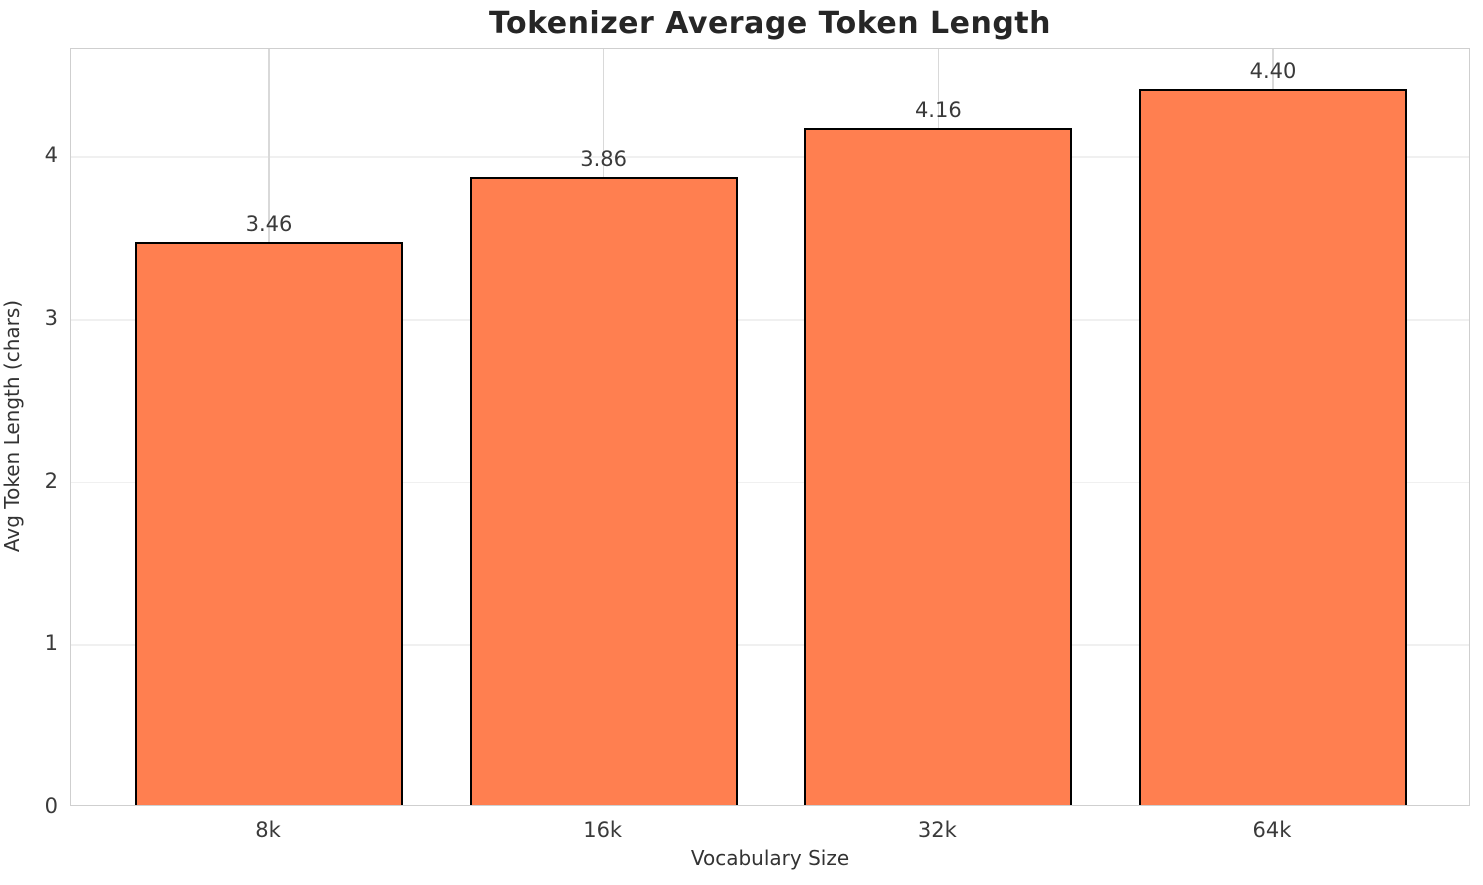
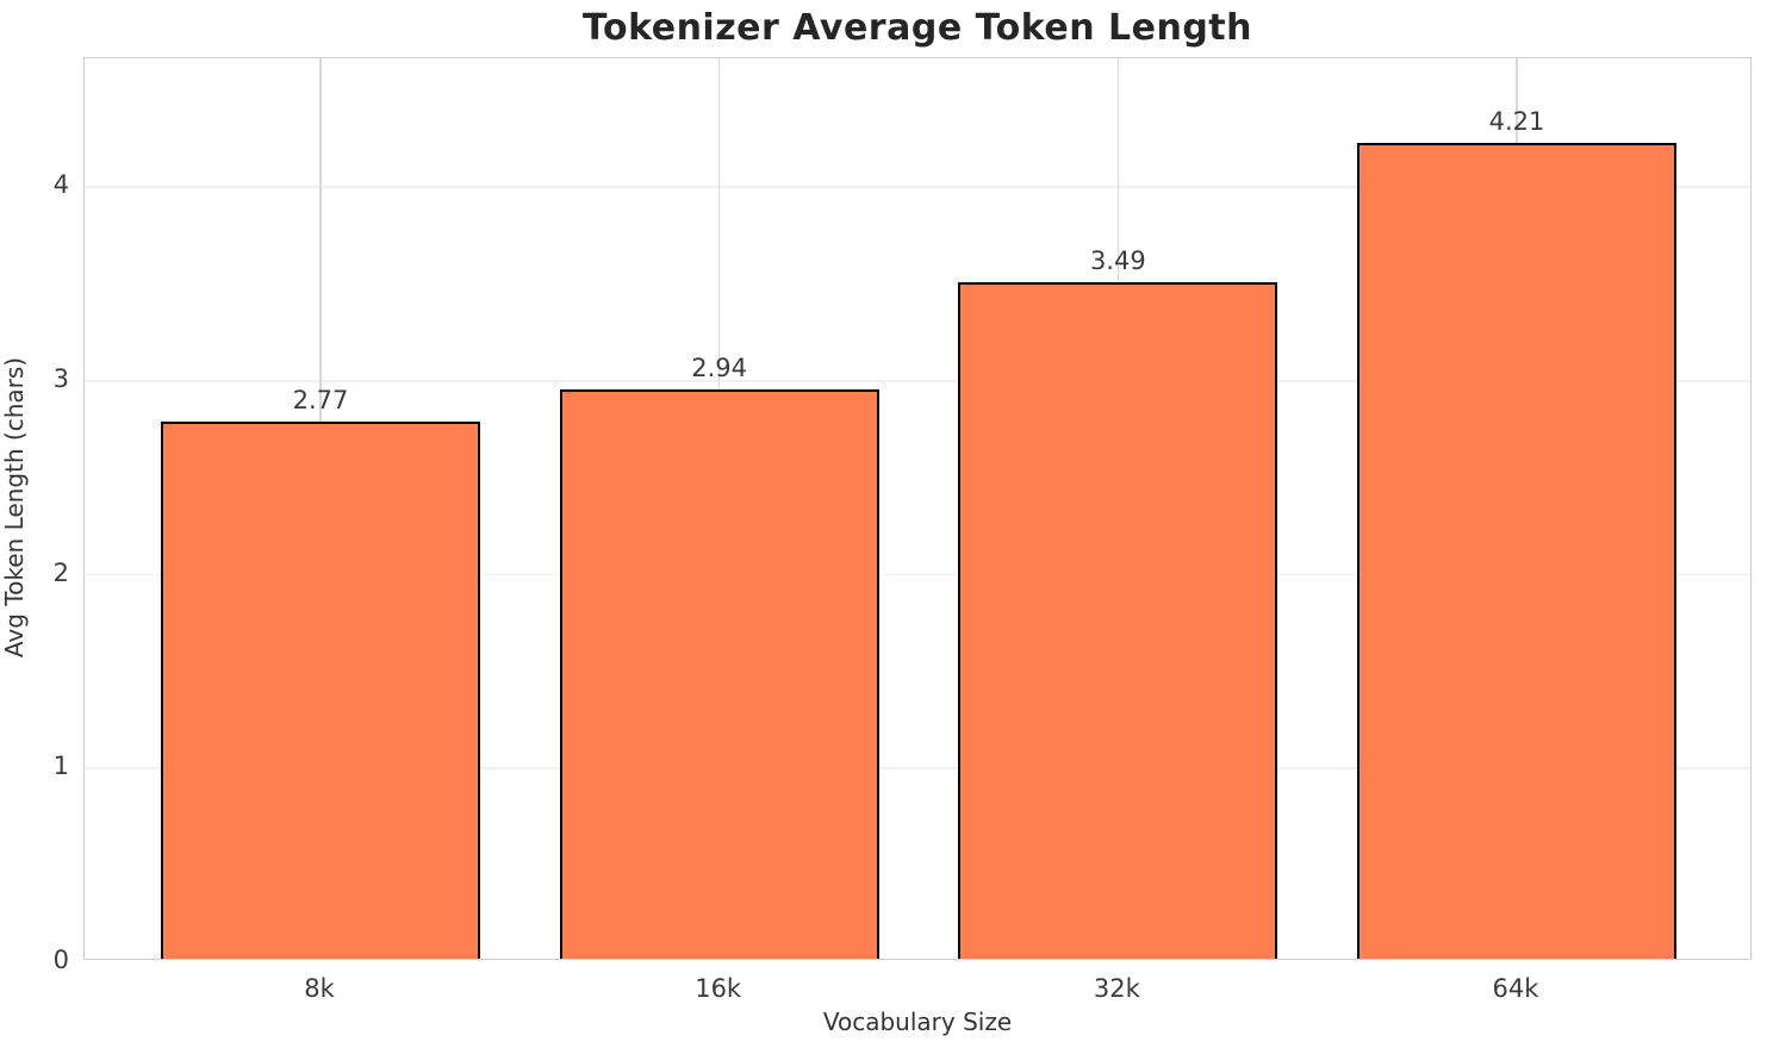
8k: 3.46 -> 2.77
16k: 3.86 -> 2.94
32k: 4.16 -> 3.49
64k: 4.40 -> 4.21
